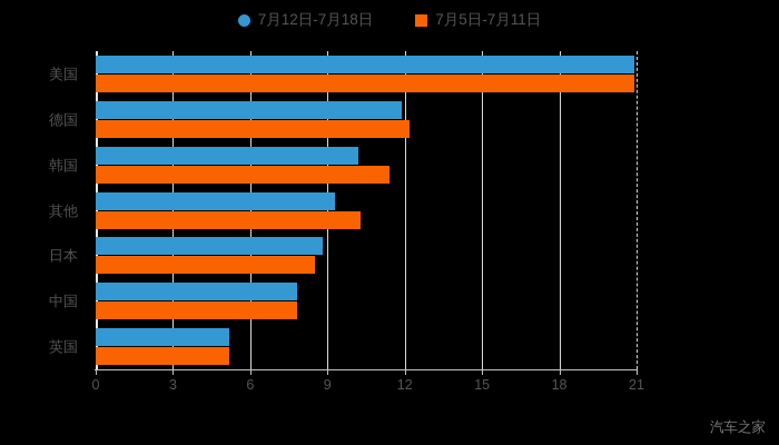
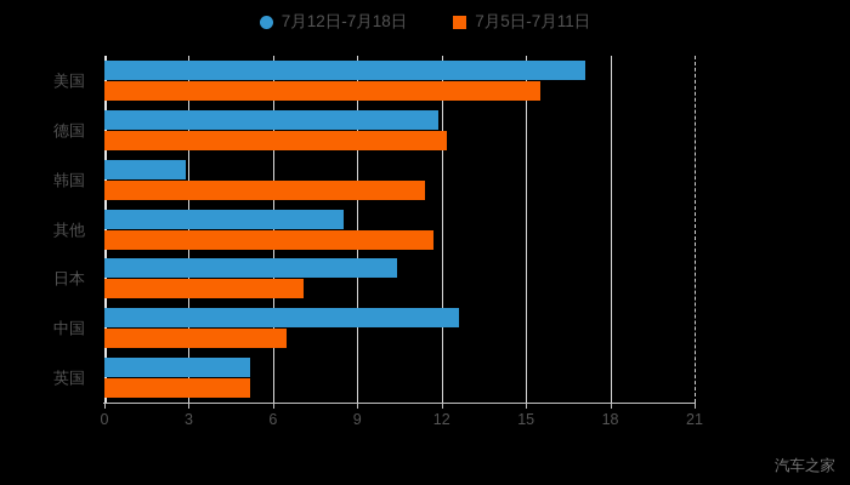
7月12日-7月18日/美国: 20.9 -> 17.1
7月5日-7月11日/美国: 20.9 -> 15.5
7月12日-7月18日/韩国: 10.2 -> 2.9
7月12日-7月18日/其他: 9.3 -> 8.5
7月5日-7月11日/其他: 10.3 -> 11.7
7月12日-7月18日/日本: 8.8 -> 10.4
7月5日-7月11日/日本: 8.5 -> 7.1
7月12日-7月18日/中国: 7.8 -> 12.6
7月5日-7月11日/中国: 7.8 -> 6.5
